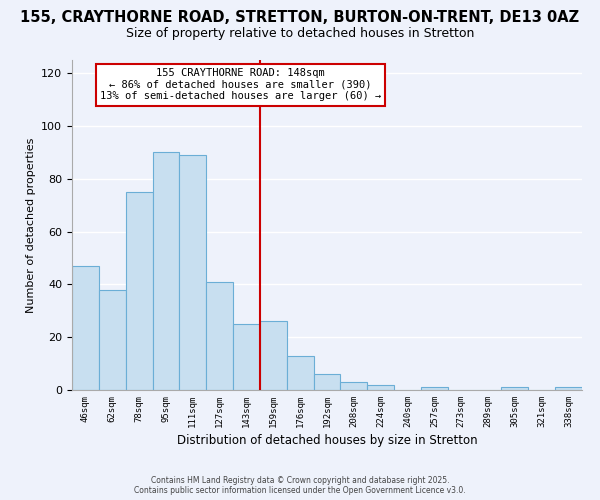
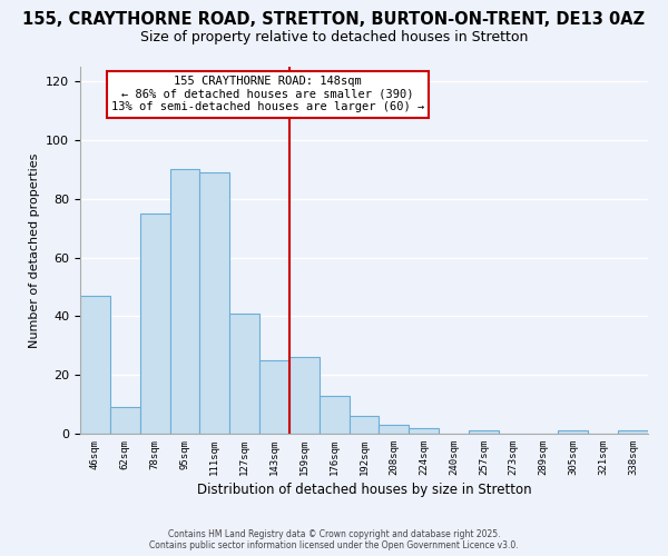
62sqm: 38 -> 9
